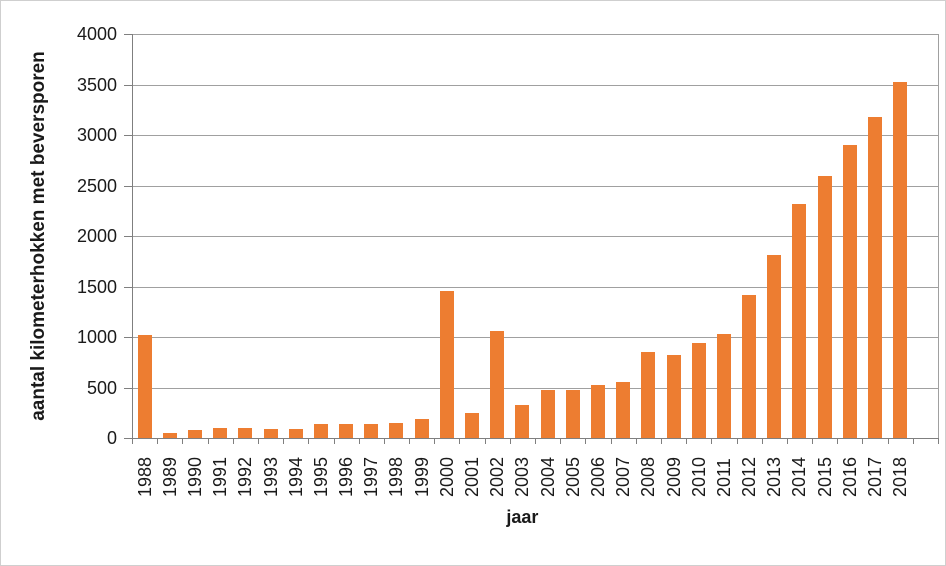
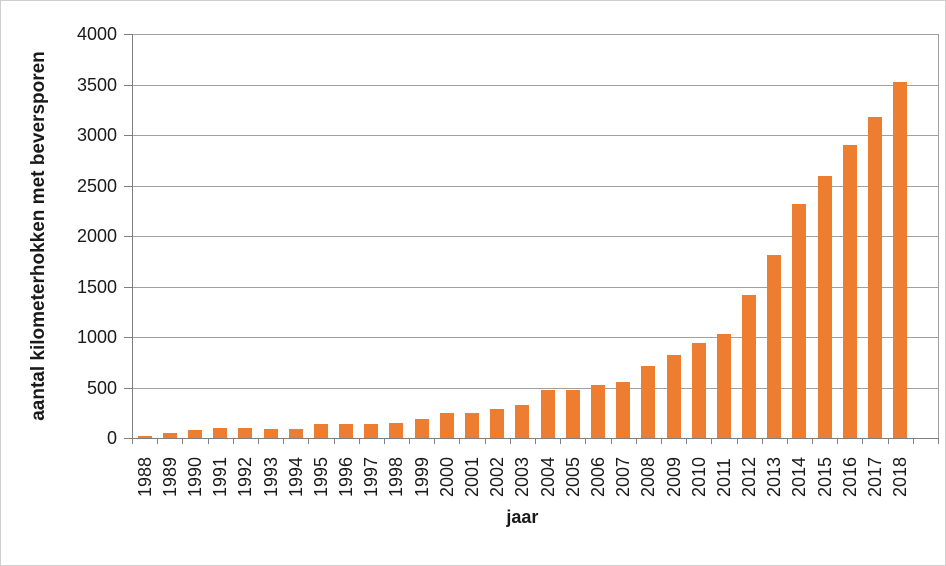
1988: 1020 -> 20
2000: 1460 -> 250
2002: 1060 -> 280
2008: 850 -> 720
